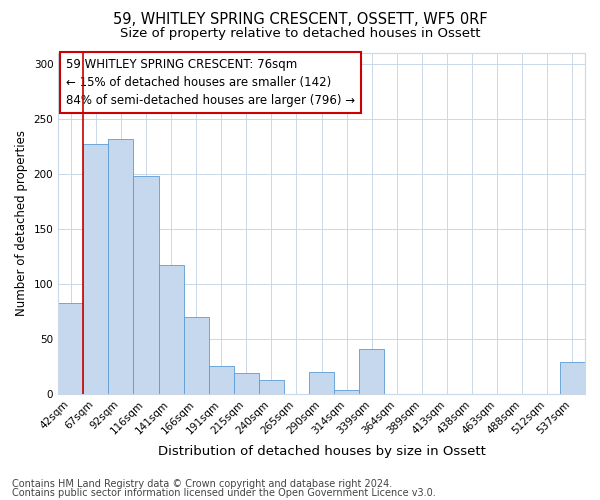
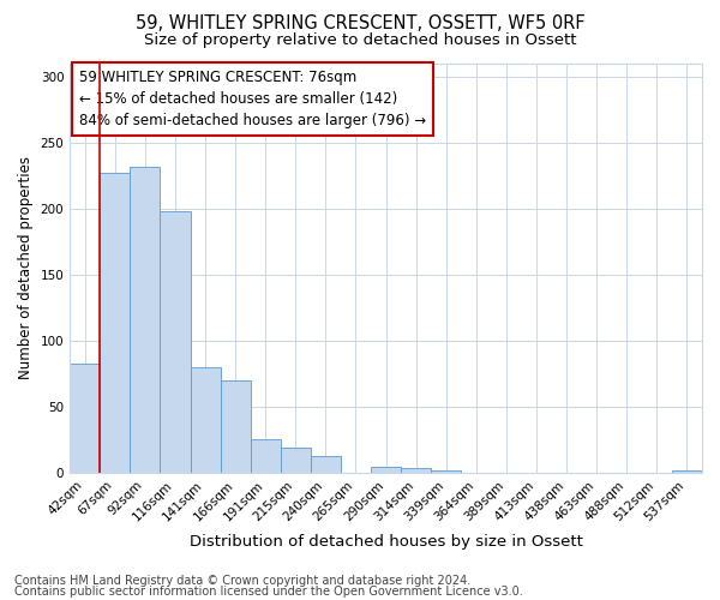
141sqm: 117 -> 80
290sqm: 20 -> 5
339sqm: 41 -> 2
537sqm: 29 -> 2
